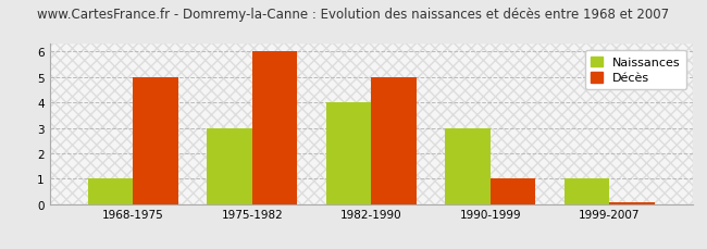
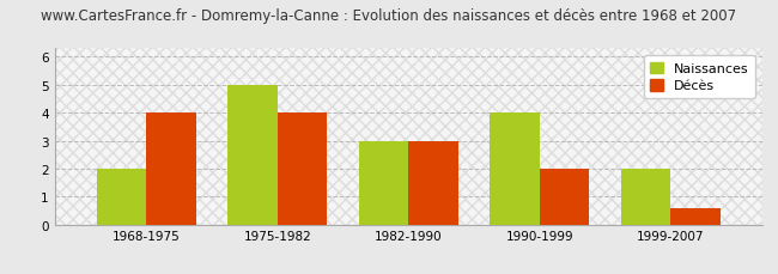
Naissances/1968-1975: 1 -> 2
Décès/1968-1975: 5.00 -> 4.00
Naissances/1975-1982: 3 -> 5
Décès/1975-1982: 6.00 -> 4.00
Naissances/1982-1990: 4 -> 3
Décès/1982-1990: 5.00 -> 3.00
Naissances/1990-1999: 3 -> 4
Décès/1990-1999: 1.00 -> 2.00
Naissances/1999-2007: 1 -> 2
Décès/1999-2007: 0.08 -> 0.60
